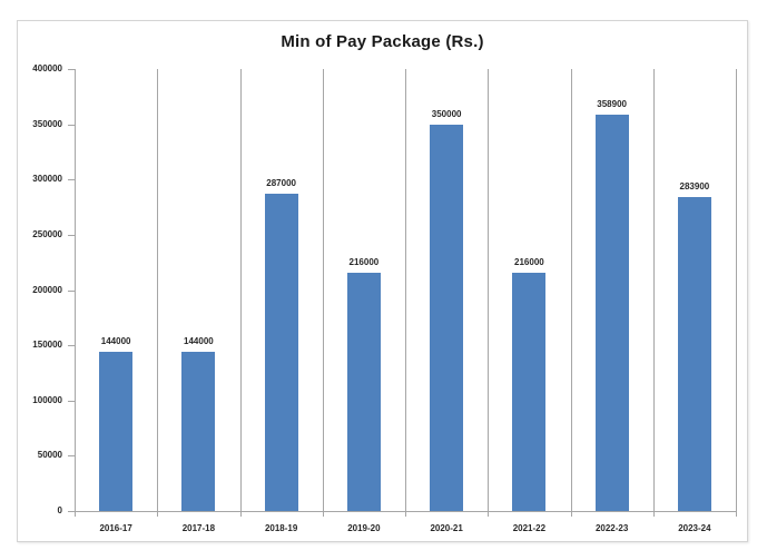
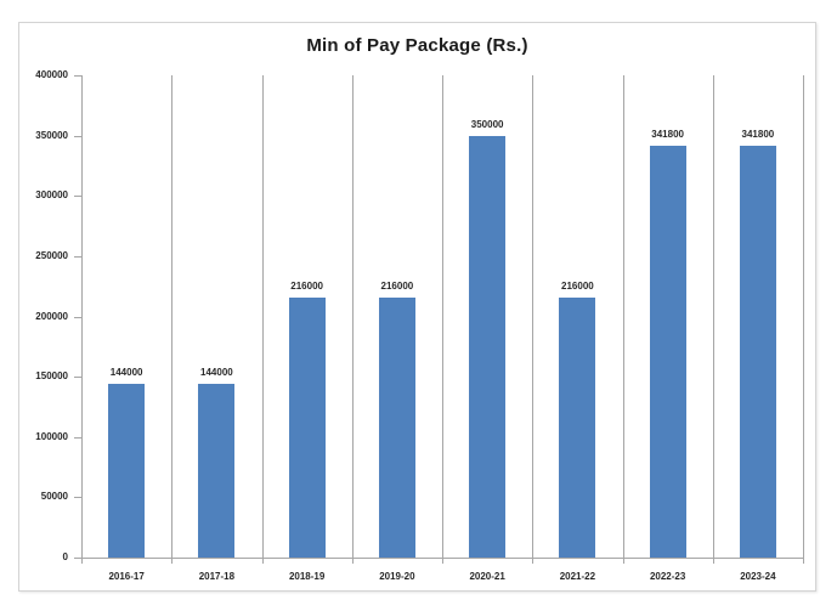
2018-19: 287000 -> 216000
2022-23: 358900 -> 341800
2023-24: 283900 -> 341800
